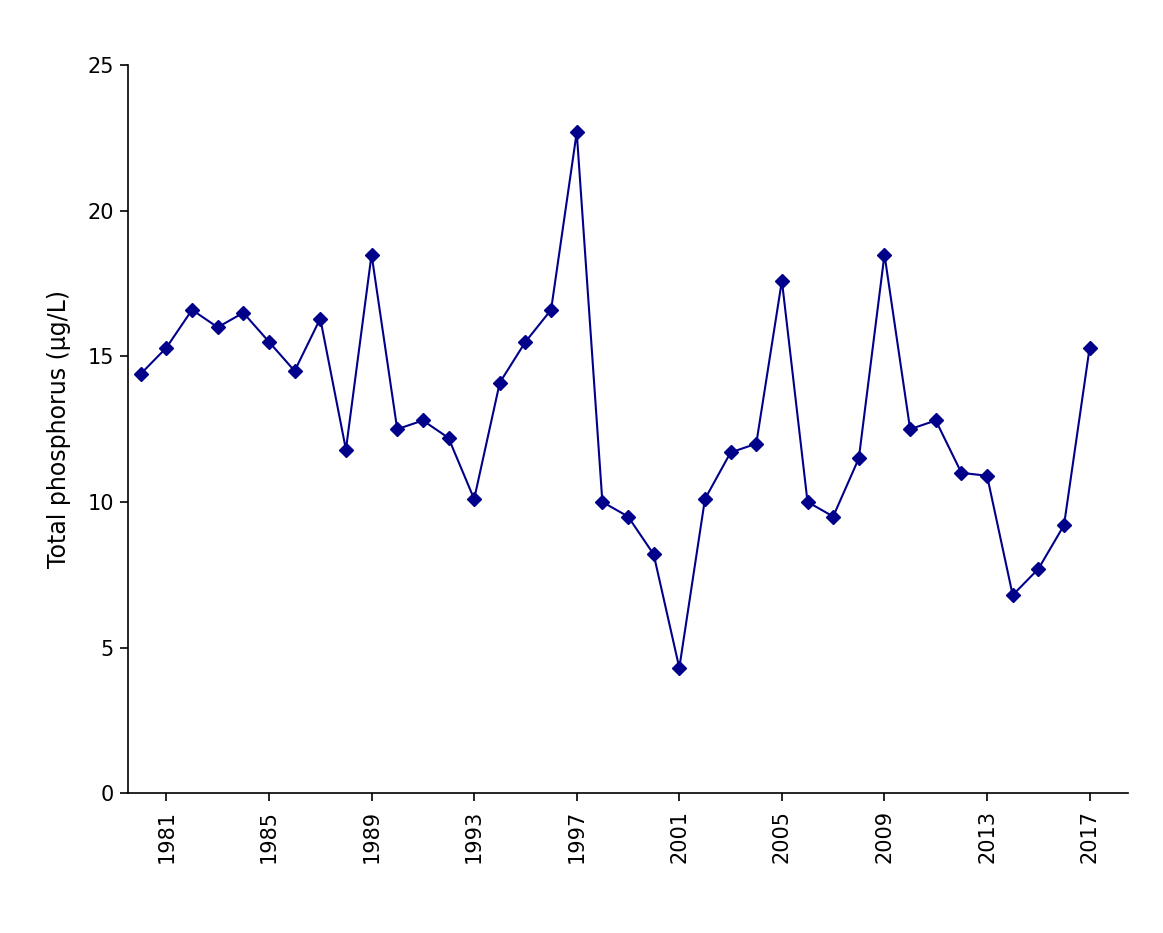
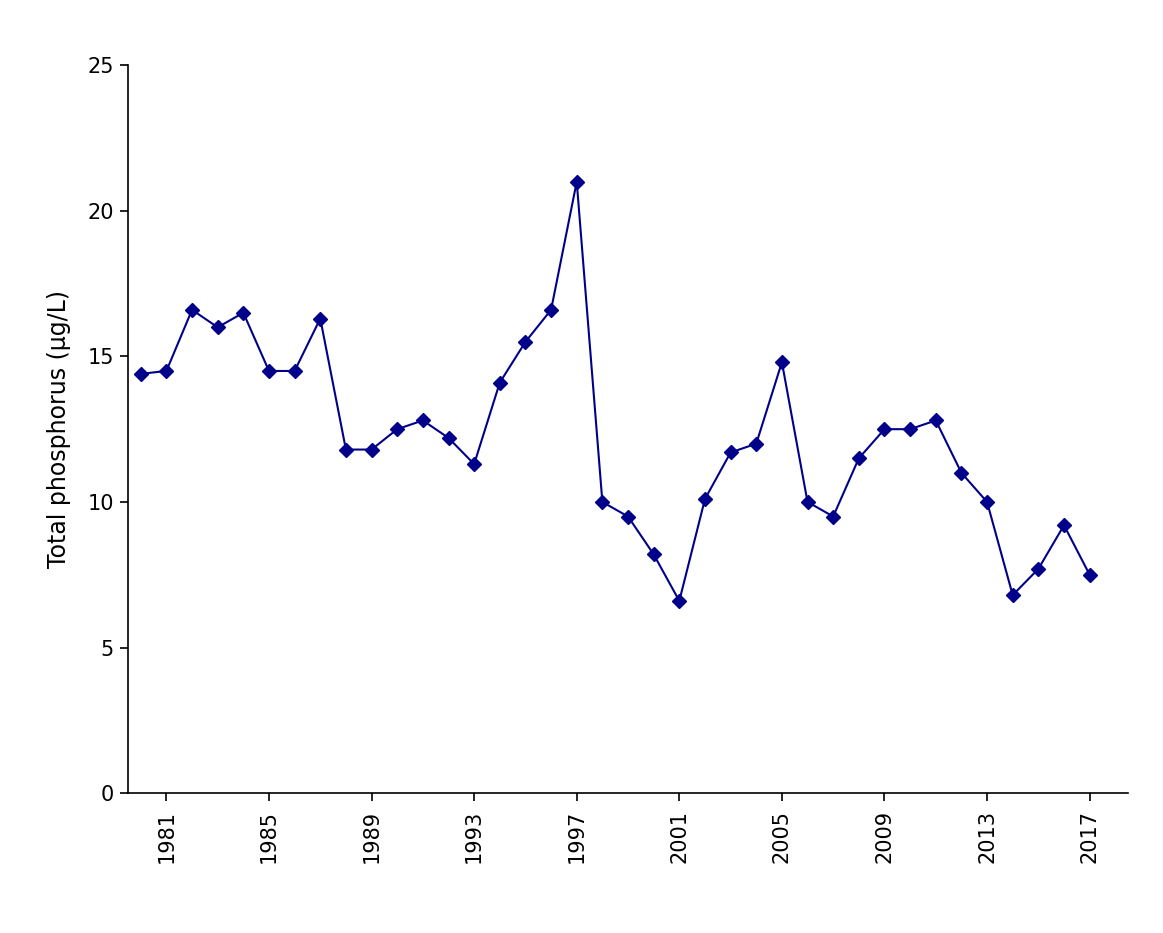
1981: 15.3 -> 14.5
1985: 15.5 -> 14.5
1989: 18.5 -> 11.8
1993: 10.1 -> 11.3
1997: 22.7 -> 21.0
2001: 4.3 -> 6.6
2005: 17.6 -> 14.8
2009: 18.5 -> 12.5
2013: 10.9 -> 10.0
2017: 15.3 -> 7.5
